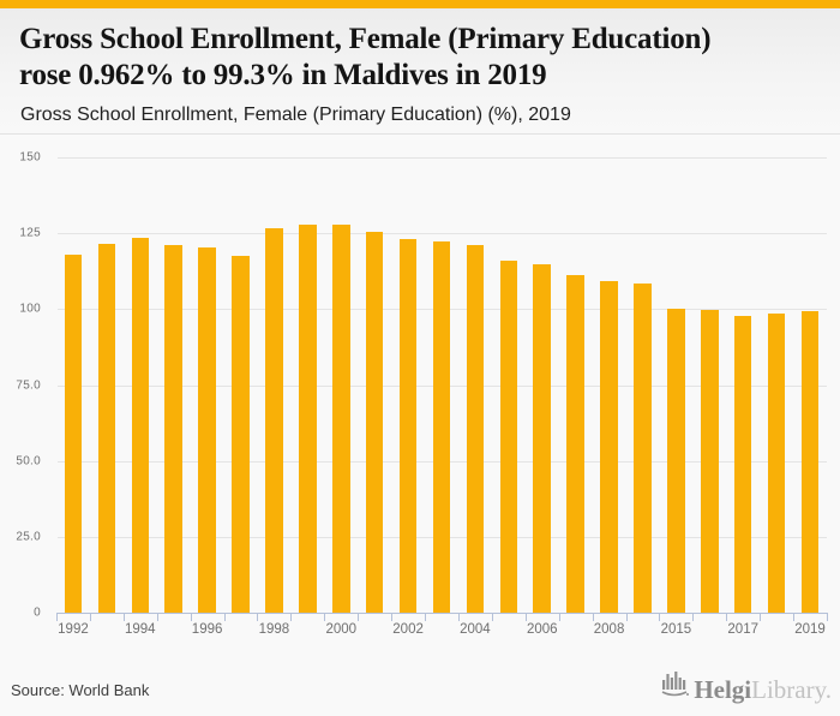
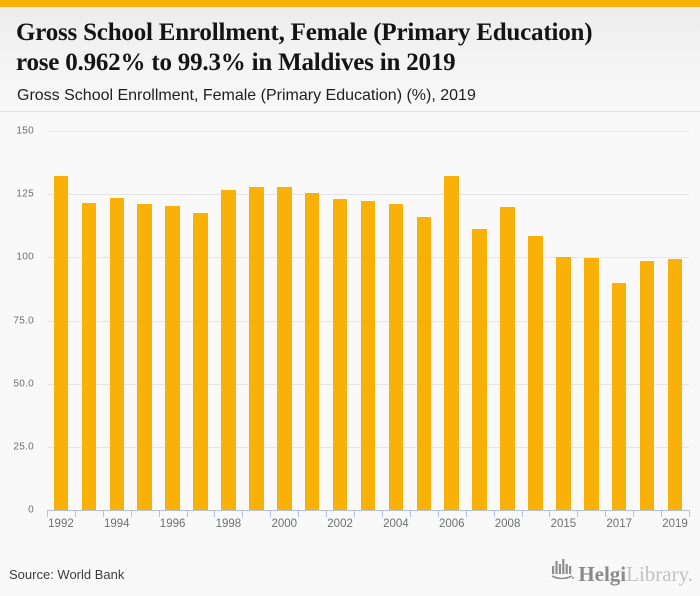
1992: 118 -> 132
2006: 115 -> 132
2008: 109 -> 120
2017: 98 -> 90
